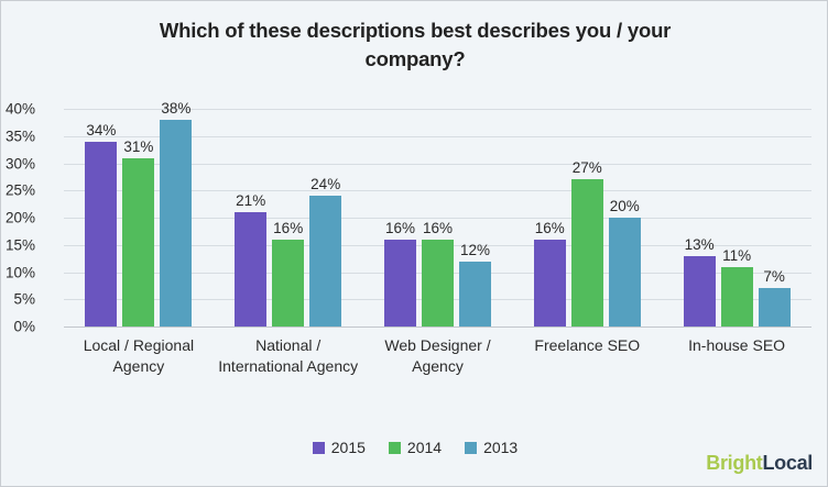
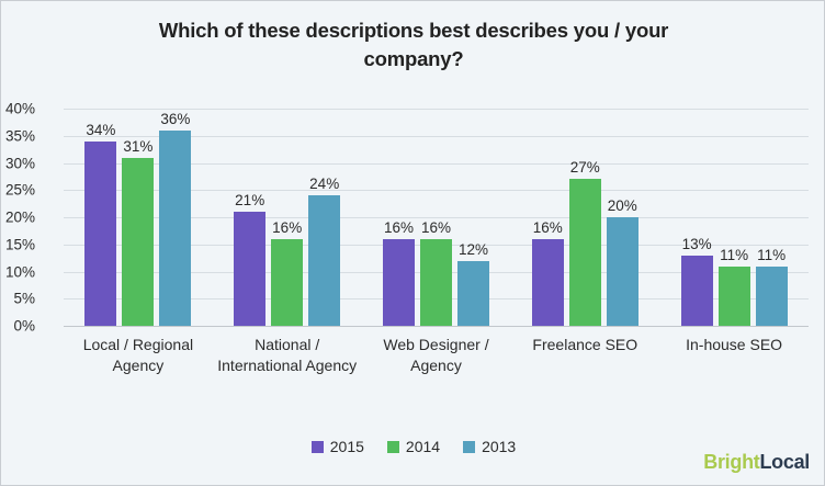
2013/Local / Regional Agency: 38% -> 36%
2013/In-house SEO: 7% -> 11%
